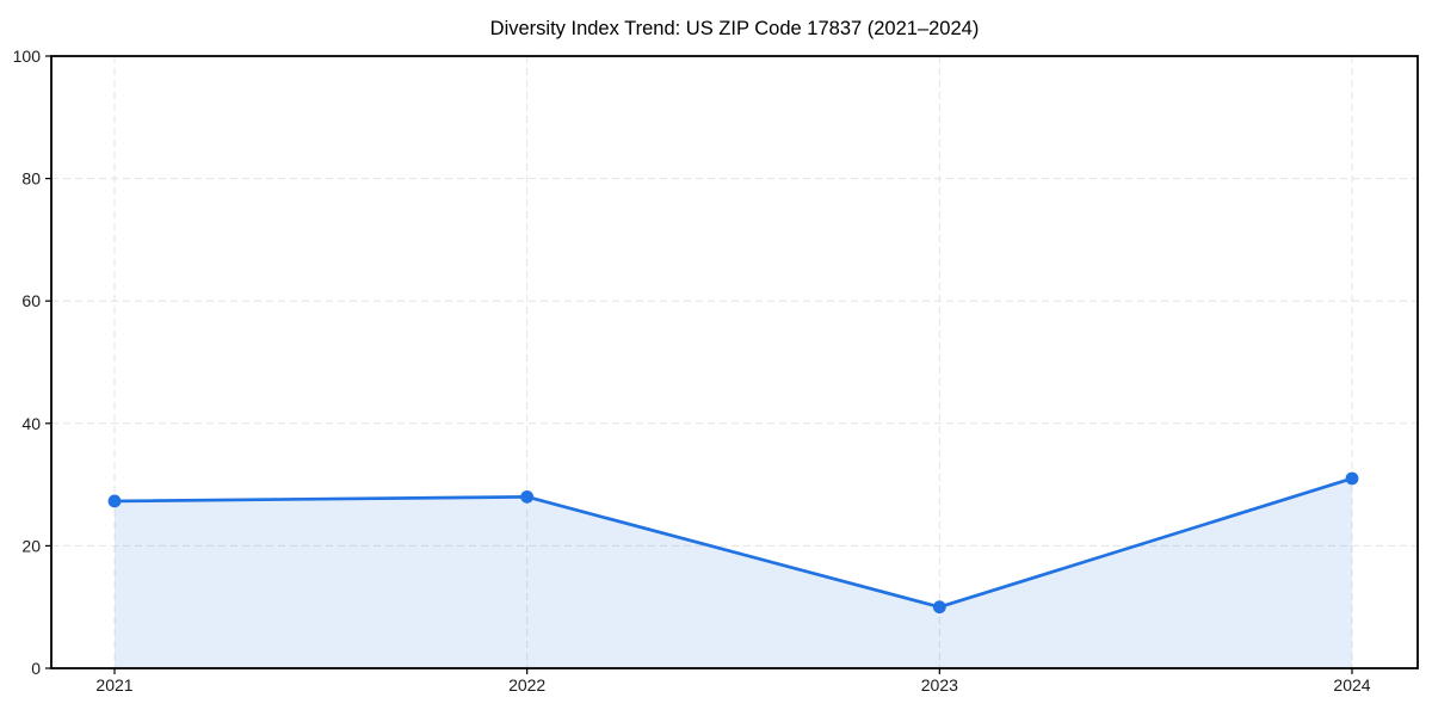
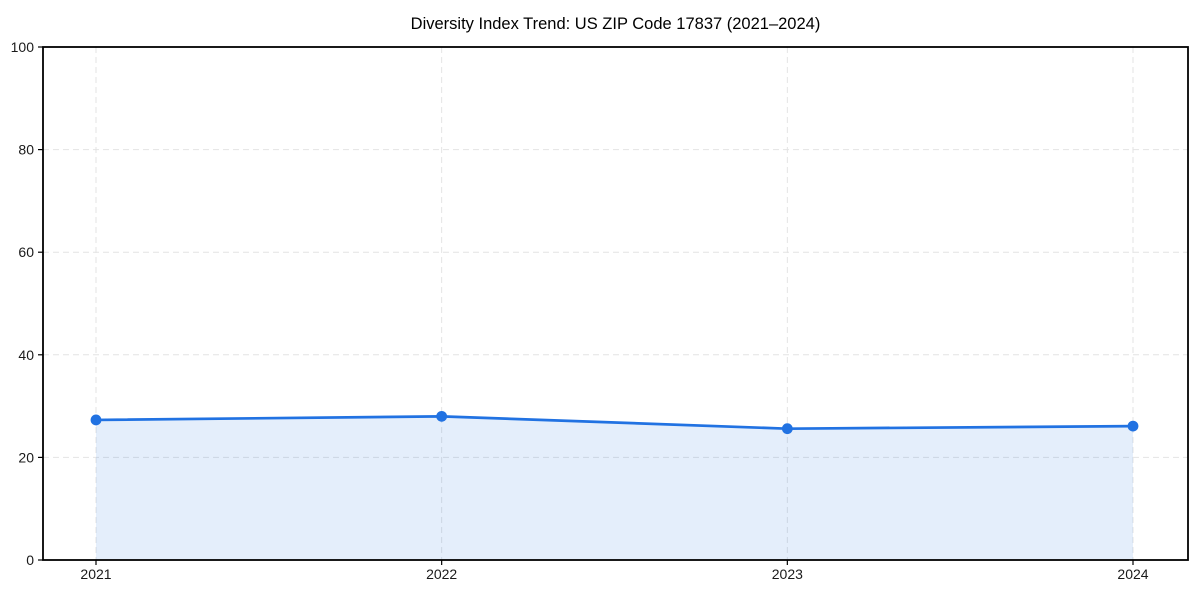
2023: 10 -> 26
2024: 31 -> 26
